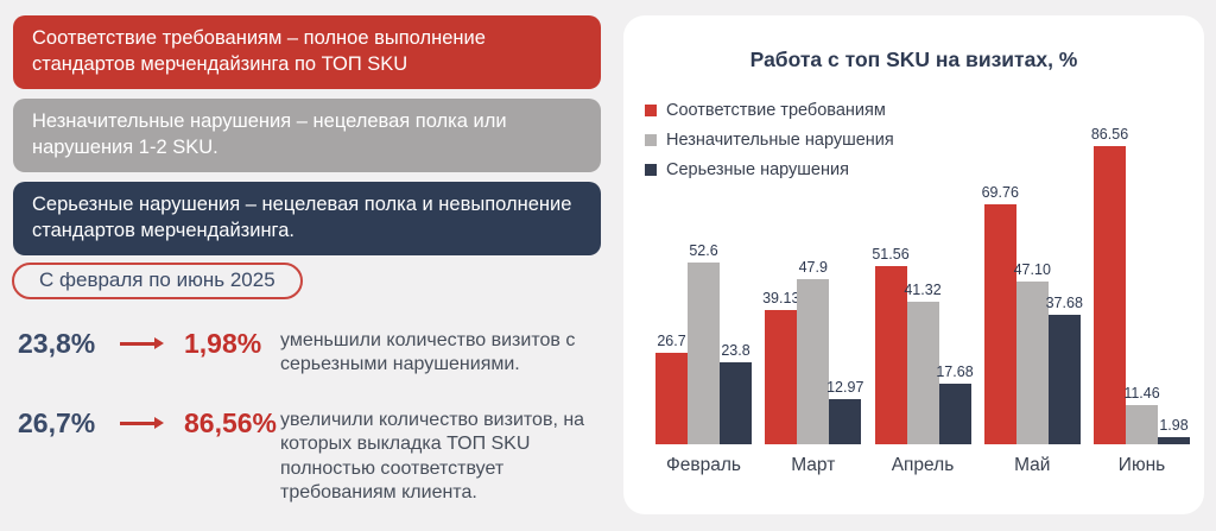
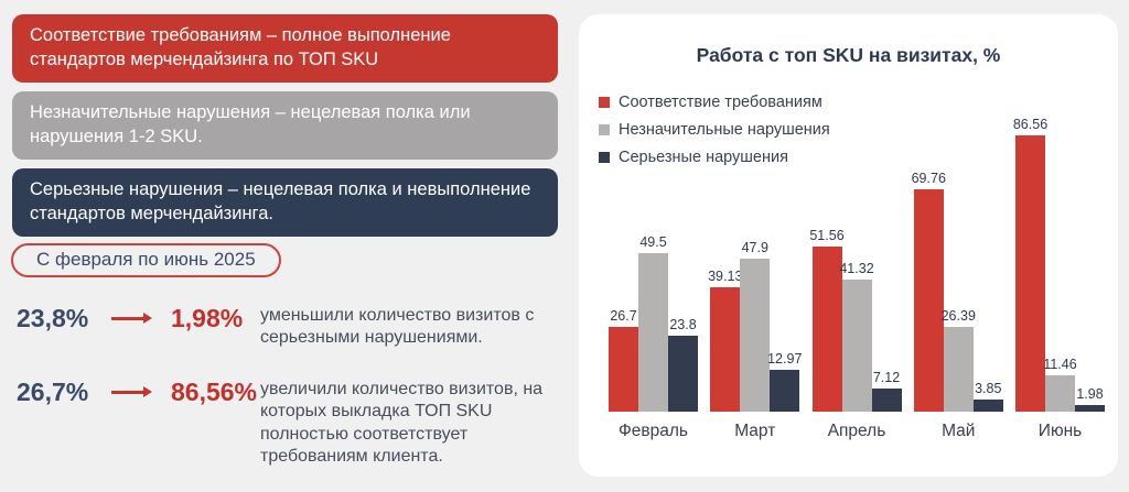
Незначительные нарушения/Февраль: 52.6 -> 49.5
Серьезные нарушения/Апрель: 17.68 -> 7.12
Незначительные нарушения/Май: 47.10 -> 26.39
Серьезные нарушения/Май: 37.68 -> 3.85
